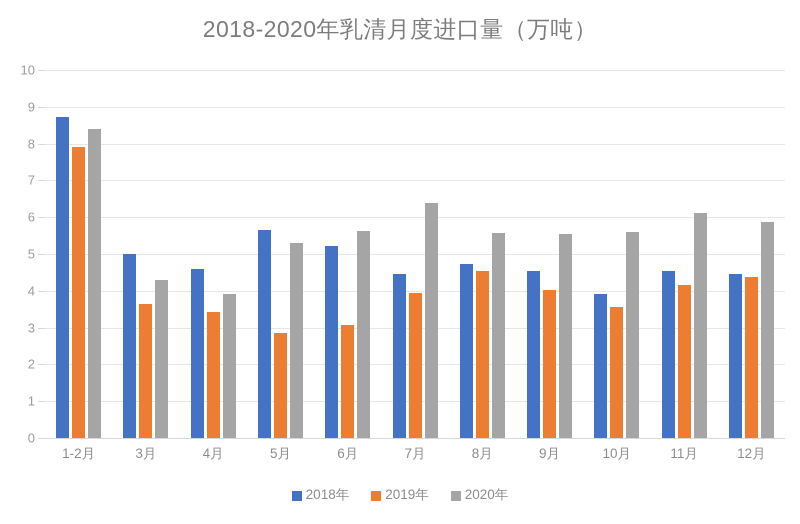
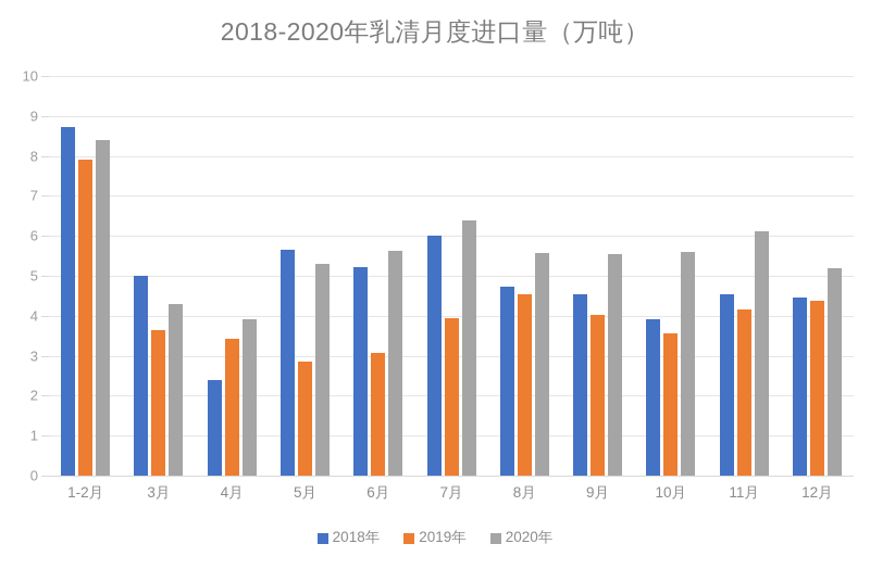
2018年/4月: 4.6 -> 2.4
2018年/7月: 4.5 -> 6.0
2020年/12月: 5.9 -> 5.2
